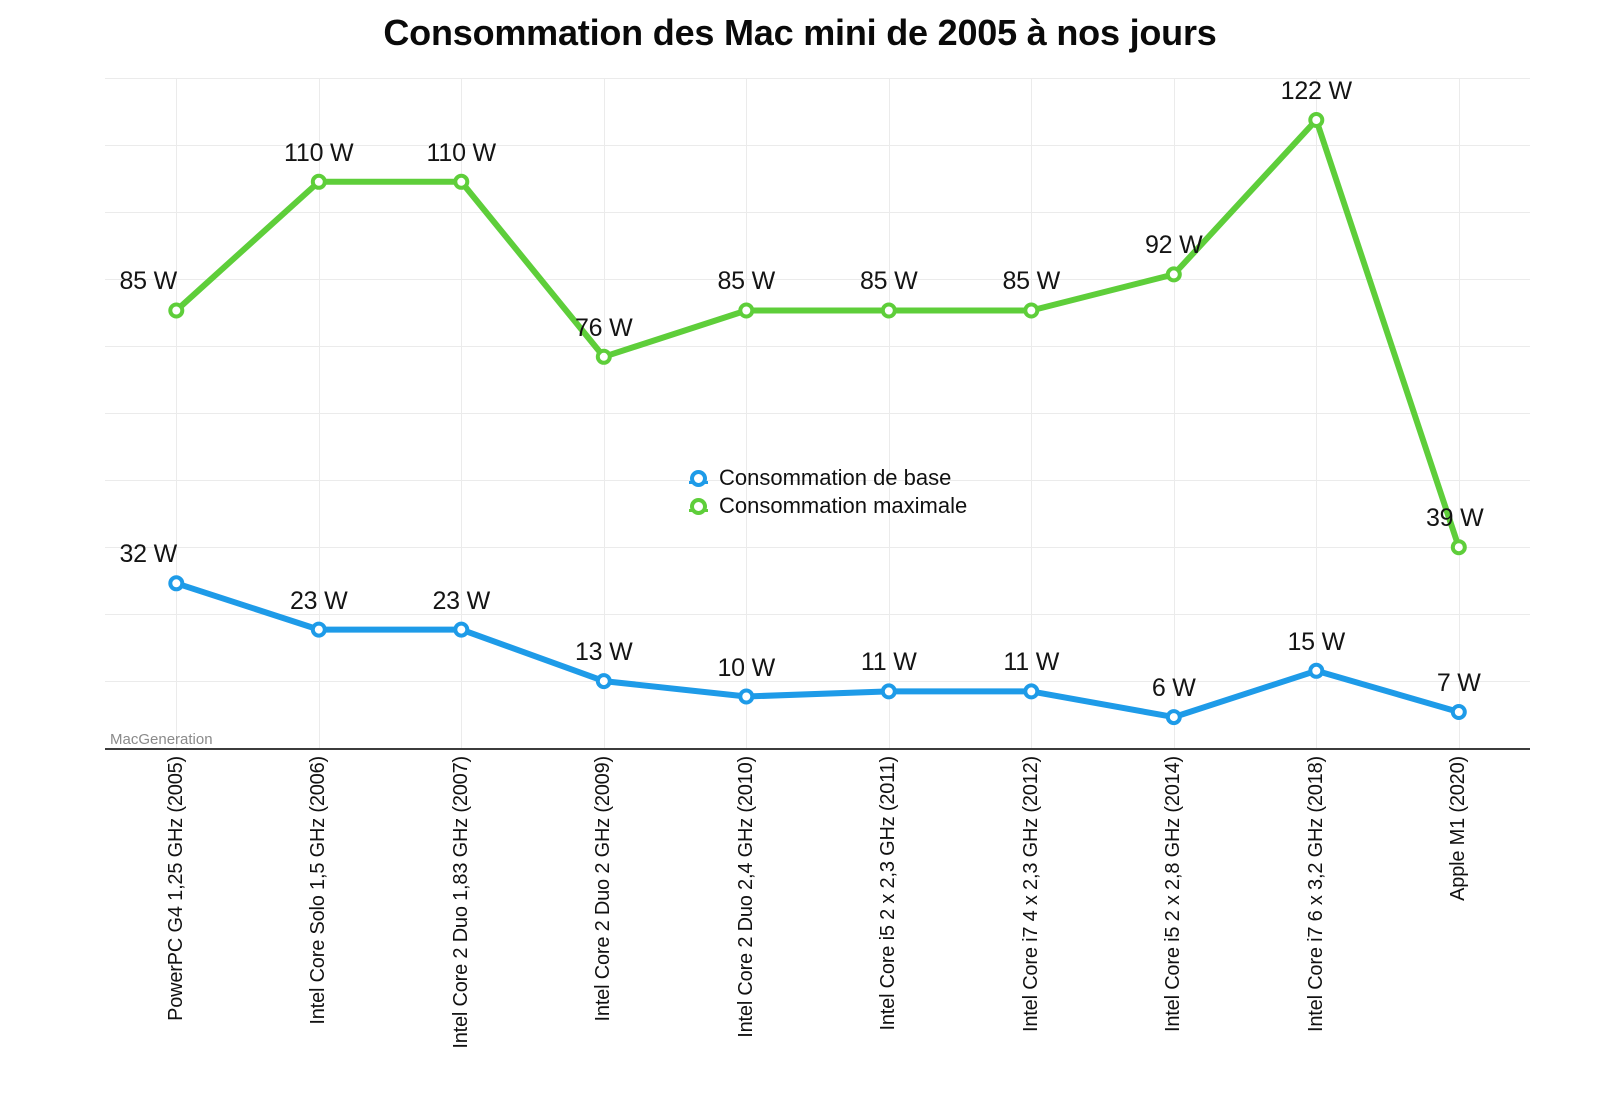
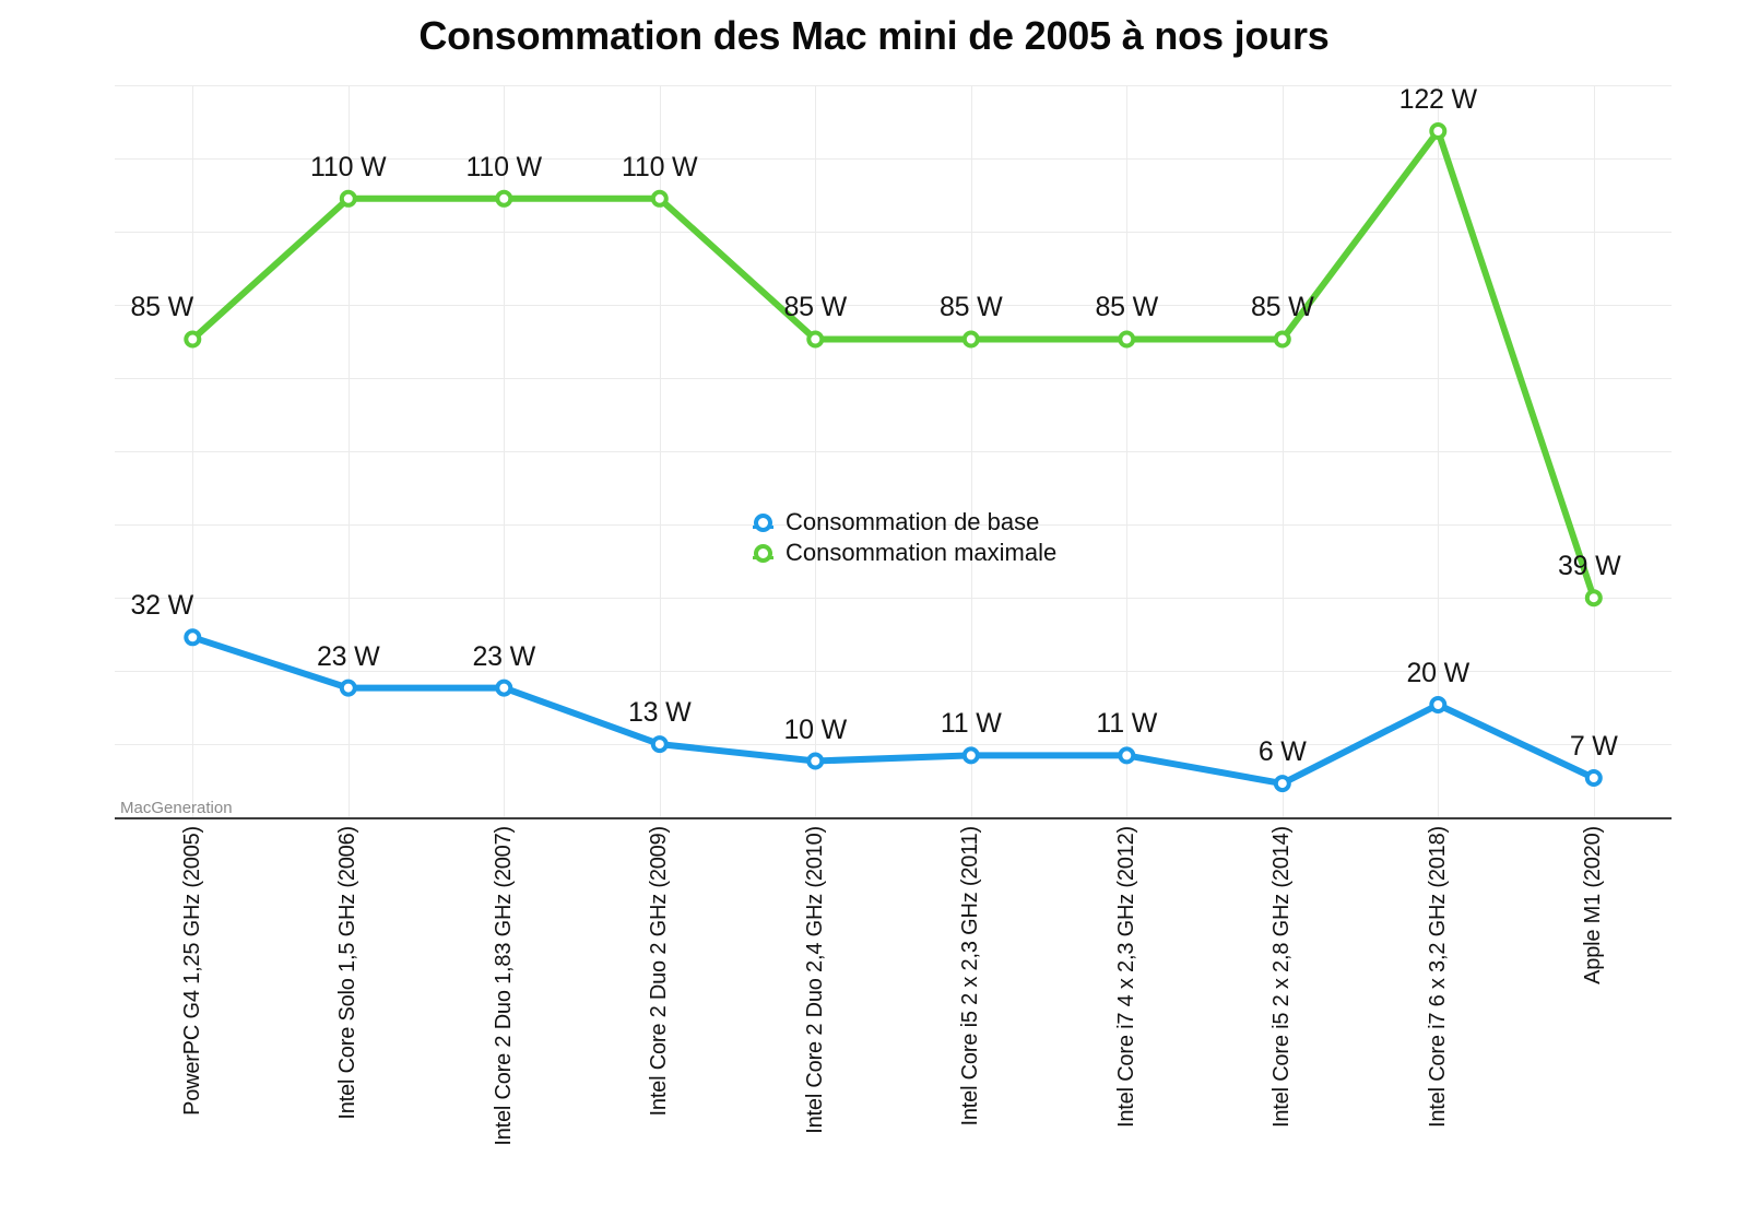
Consommation maximale/Intel Core 2 Duo 2 GHz (2009): 76 -> 110
Consommation maximale/Intel Core i5 2 x 2,8 GHz (2014): 92 -> 85
Consommation de base/Intel Core i7 6 x 3,2 GHz (2018): 15 -> 20
